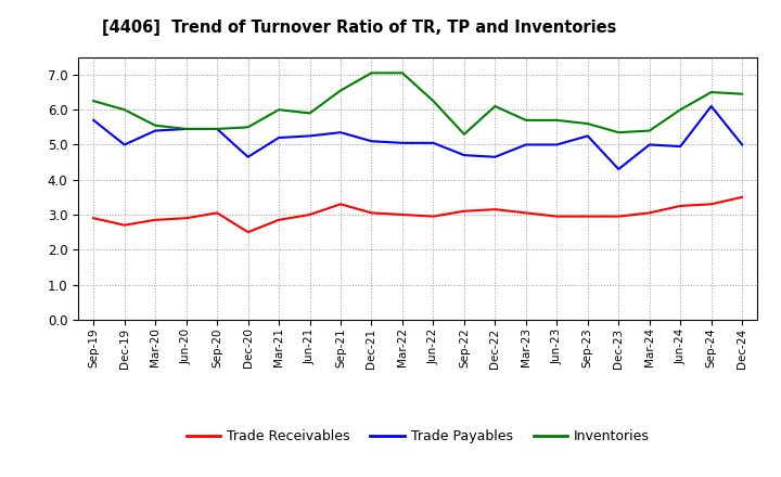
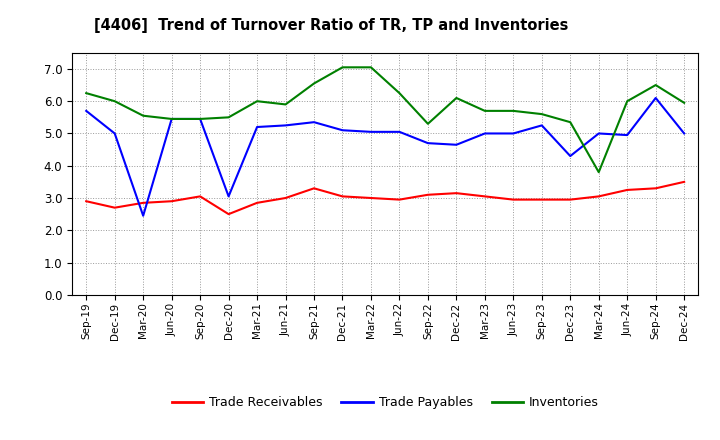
Trade Payables/Mar-20: 5.40 -> 2.45
Trade Payables/Dec-20: 4.65 -> 3.05
Inventories/Mar-24: 5.40 -> 3.80
Inventories/Dec-24: 6.45 -> 5.95
